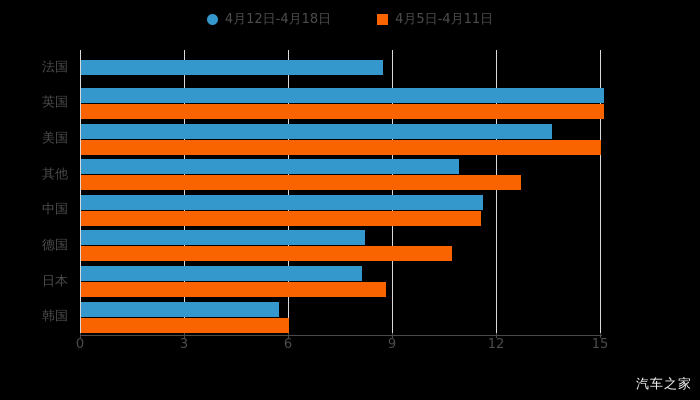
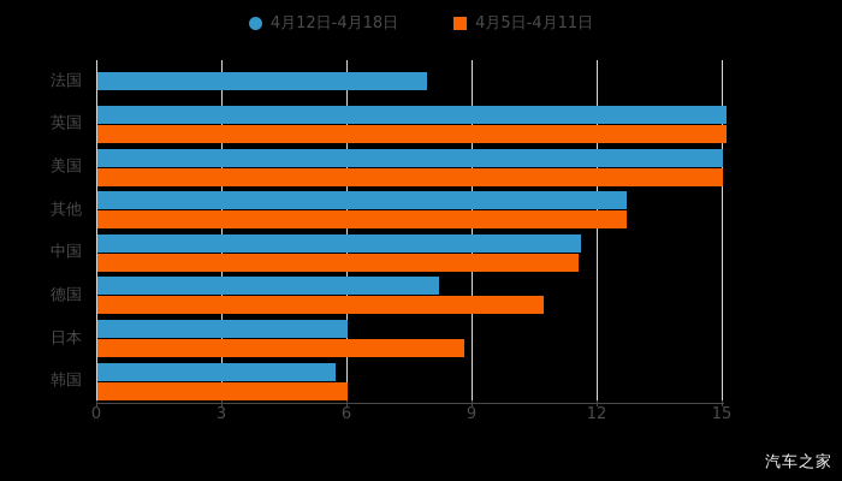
4月12日-4月18日/法国: 8.7 -> 7.9
4月12日-4月18日/美国: 13.6 -> 15.0
4月12日-4月18日/其他: 10.9 -> 12.7
4月12日-4月18日/日本: 8.1 -> 6.0
